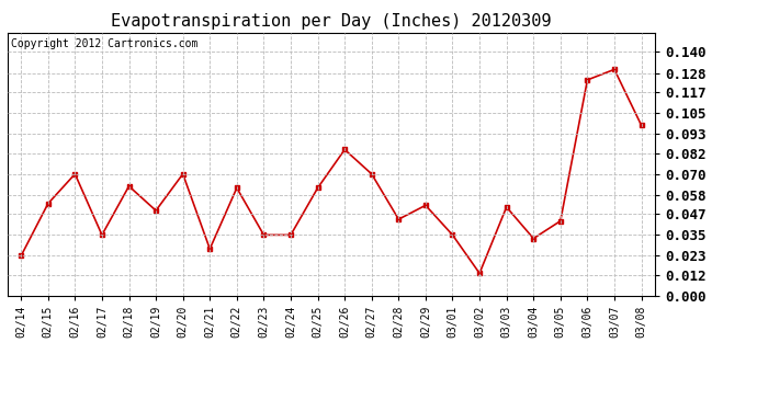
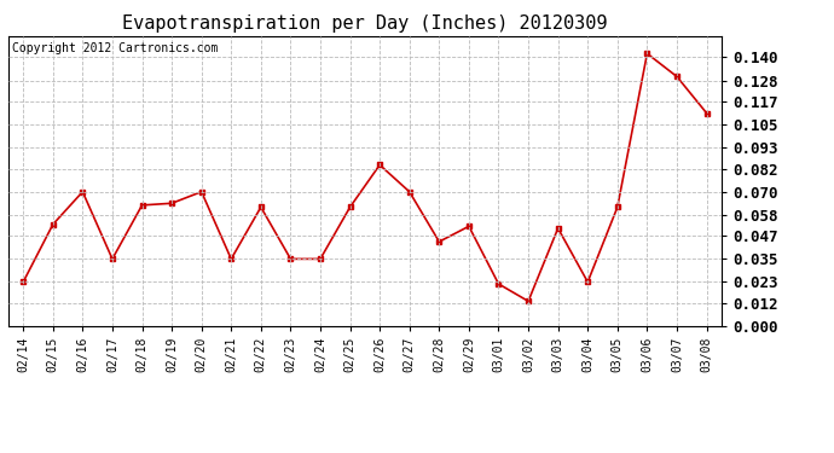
02/19: 0.049 -> 0.064
02/21: 0.027 -> 0.035
03/01: 0.035 -> 0.022
03/04: 0.033 -> 0.023
03/05: 0.043 -> 0.062
03/06: 0.124 -> 0.142
03/08: 0.098 -> 0.111
